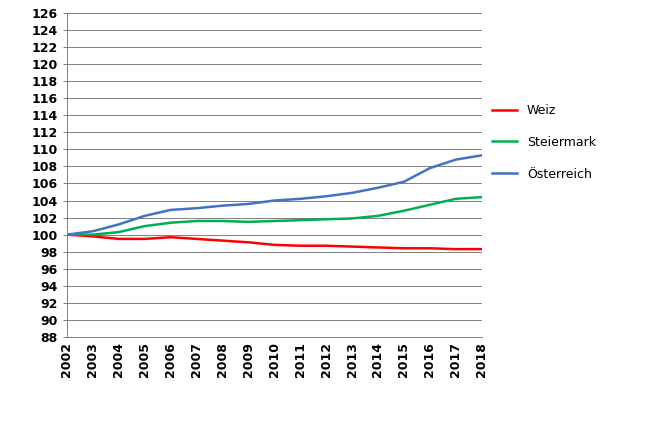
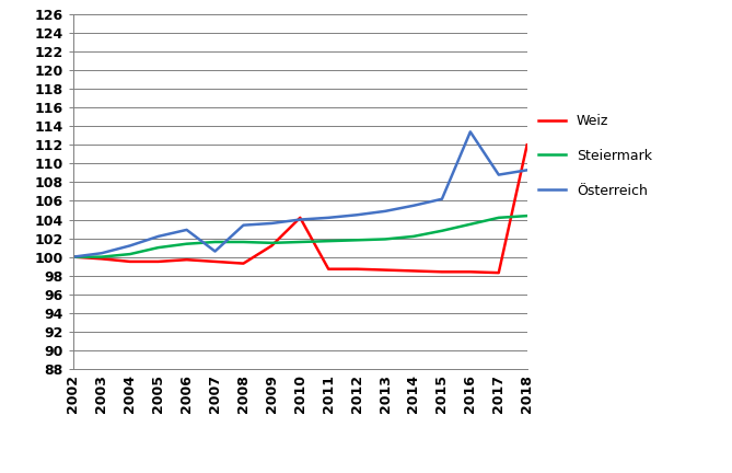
Österreich/2007: 103.1 -> 100.6
Weiz/2009: 99.1 -> 101.2
Weiz/2010: 98.8 -> 104.2
Österreich/2016: 107.8 -> 113.4
Weiz/2018: 98.3 -> 112.0
